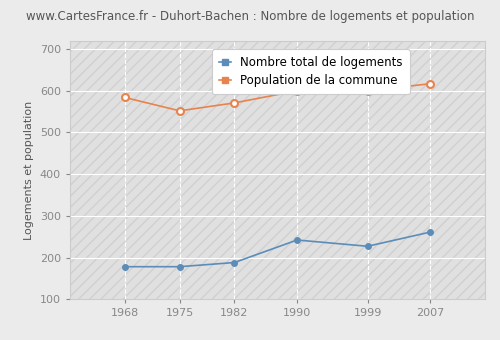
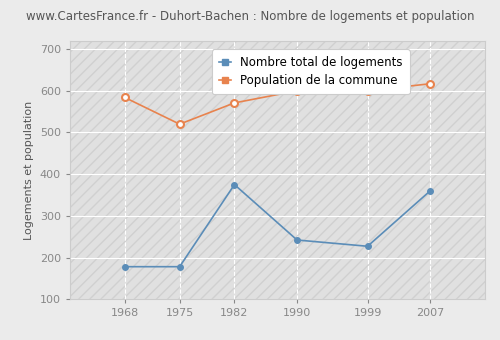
Population de la commune/1975: 552 -> 520
Nombre total de logements/1982: 188 -> 375
Nombre total de logements/2007: 261 -> 360
